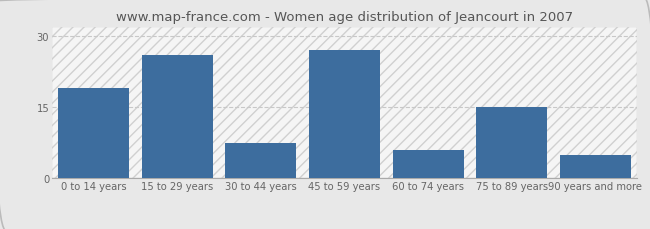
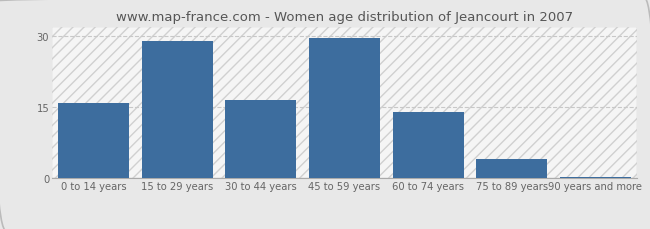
0 to 14 years: 19.0 -> 16.0
15 to 29 years: 26.0 -> 29.0
30 to 44 years: 7.5 -> 16.5
45 to 59 years: 27.0 -> 29.5
60 to 74 years: 6.0 -> 14.0
75 to 89 years: 15.0 -> 4.0
90 years and more: 5.0 -> 0.3
